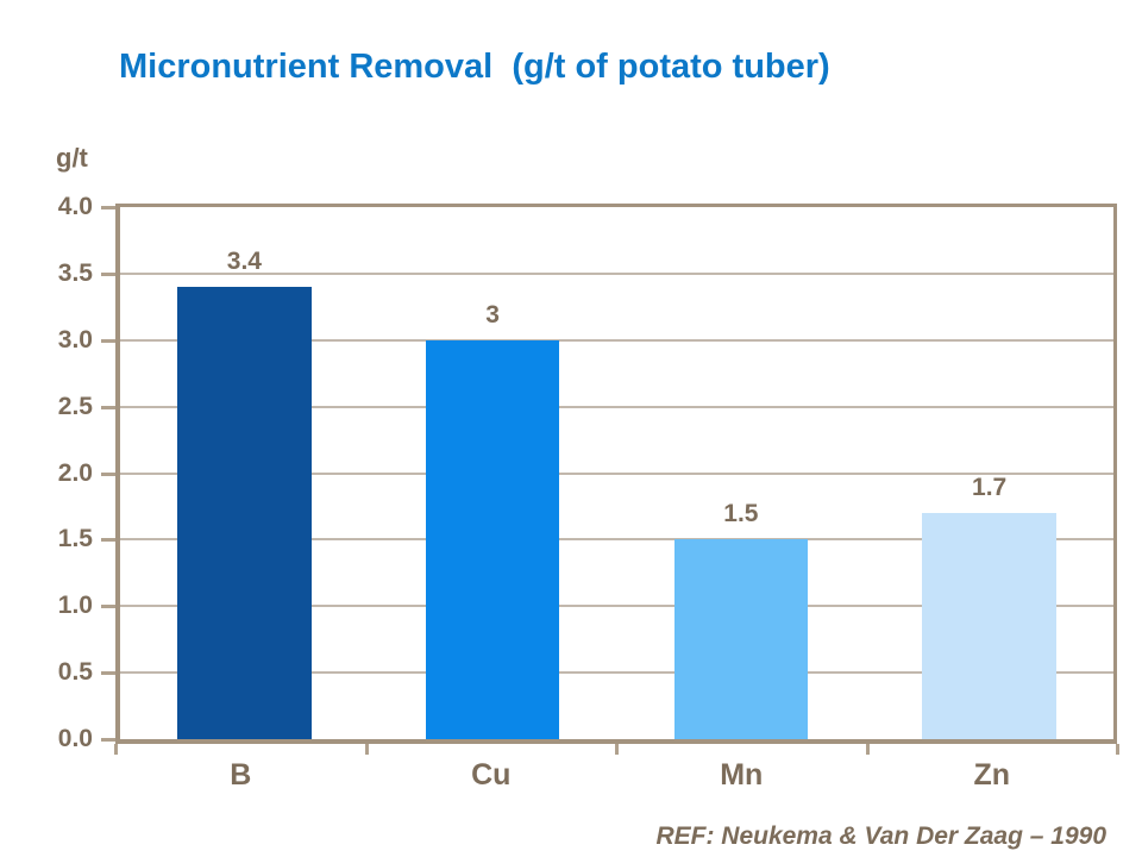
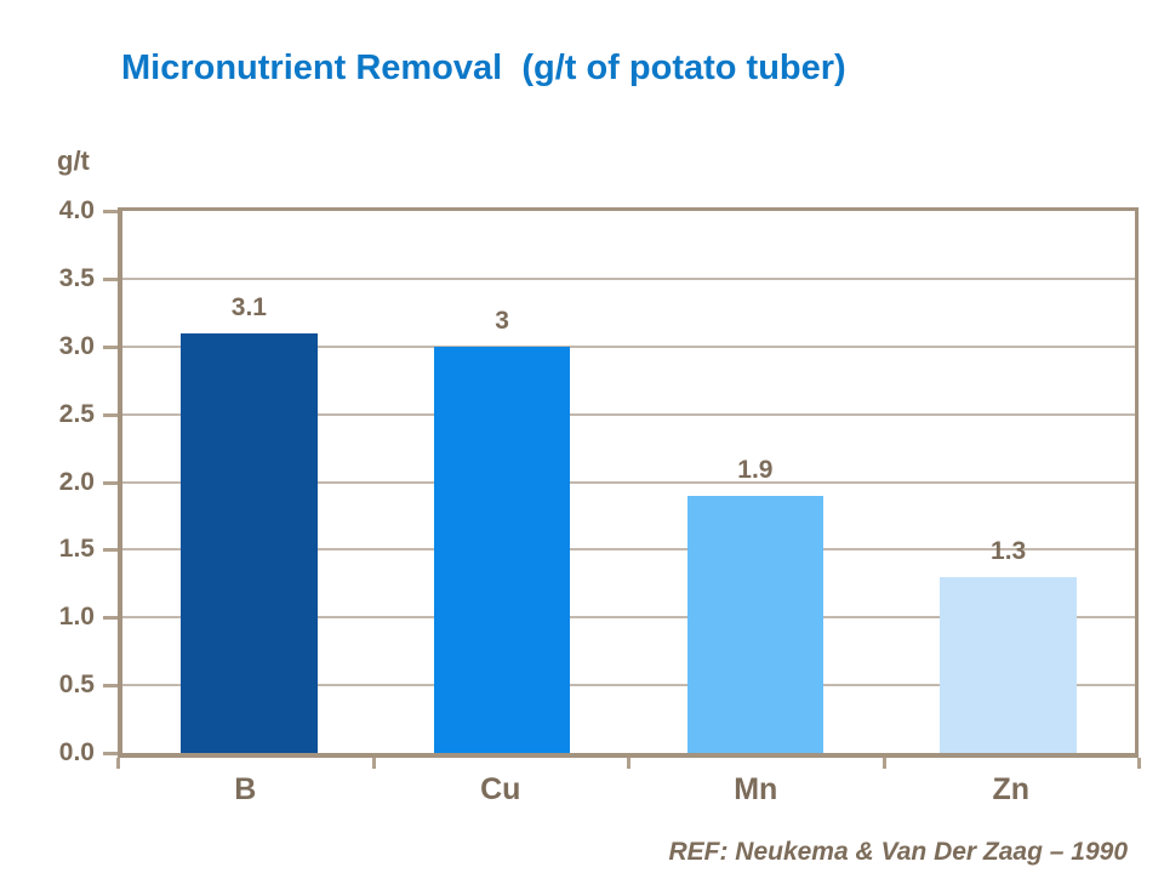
B: 3.4 -> 3.1
Mn: 1.5 -> 1.9
Zn: 1.7 -> 1.3
